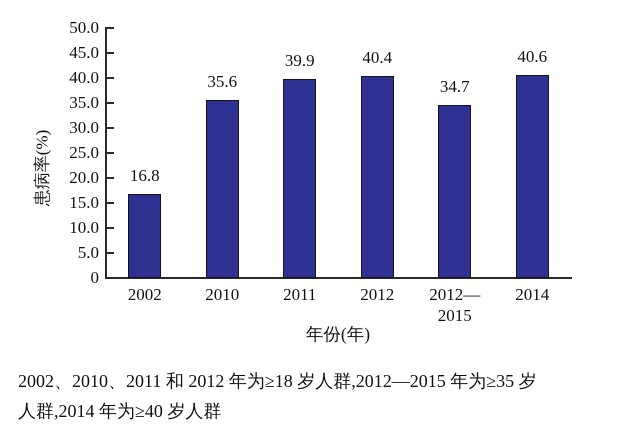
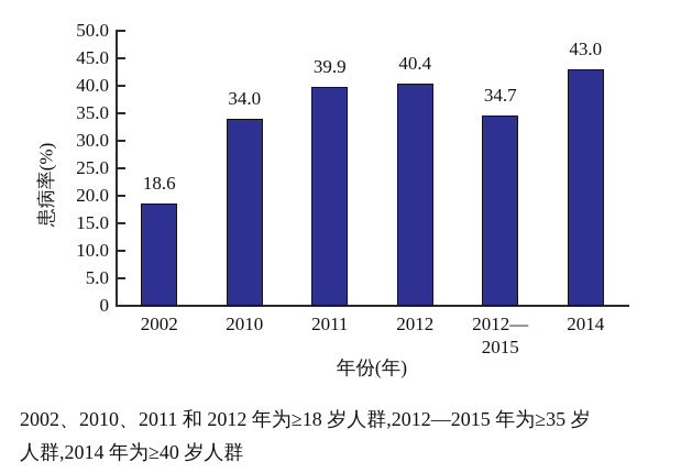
2002: 16.8 -> 18.6
2010: 35.6 -> 34.0
2014: 40.6 -> 43.0
